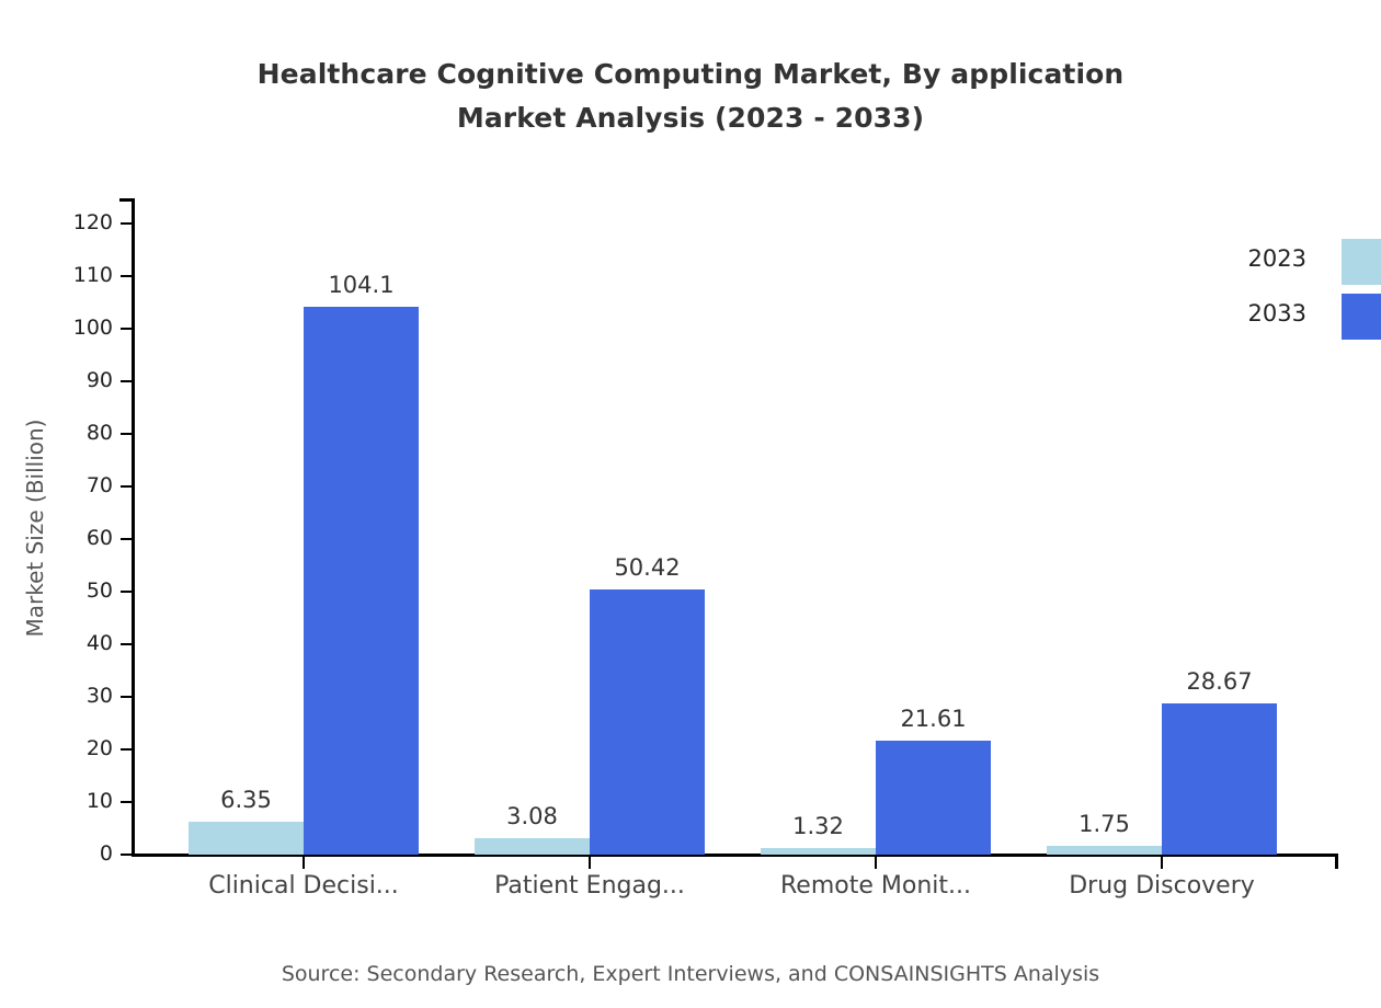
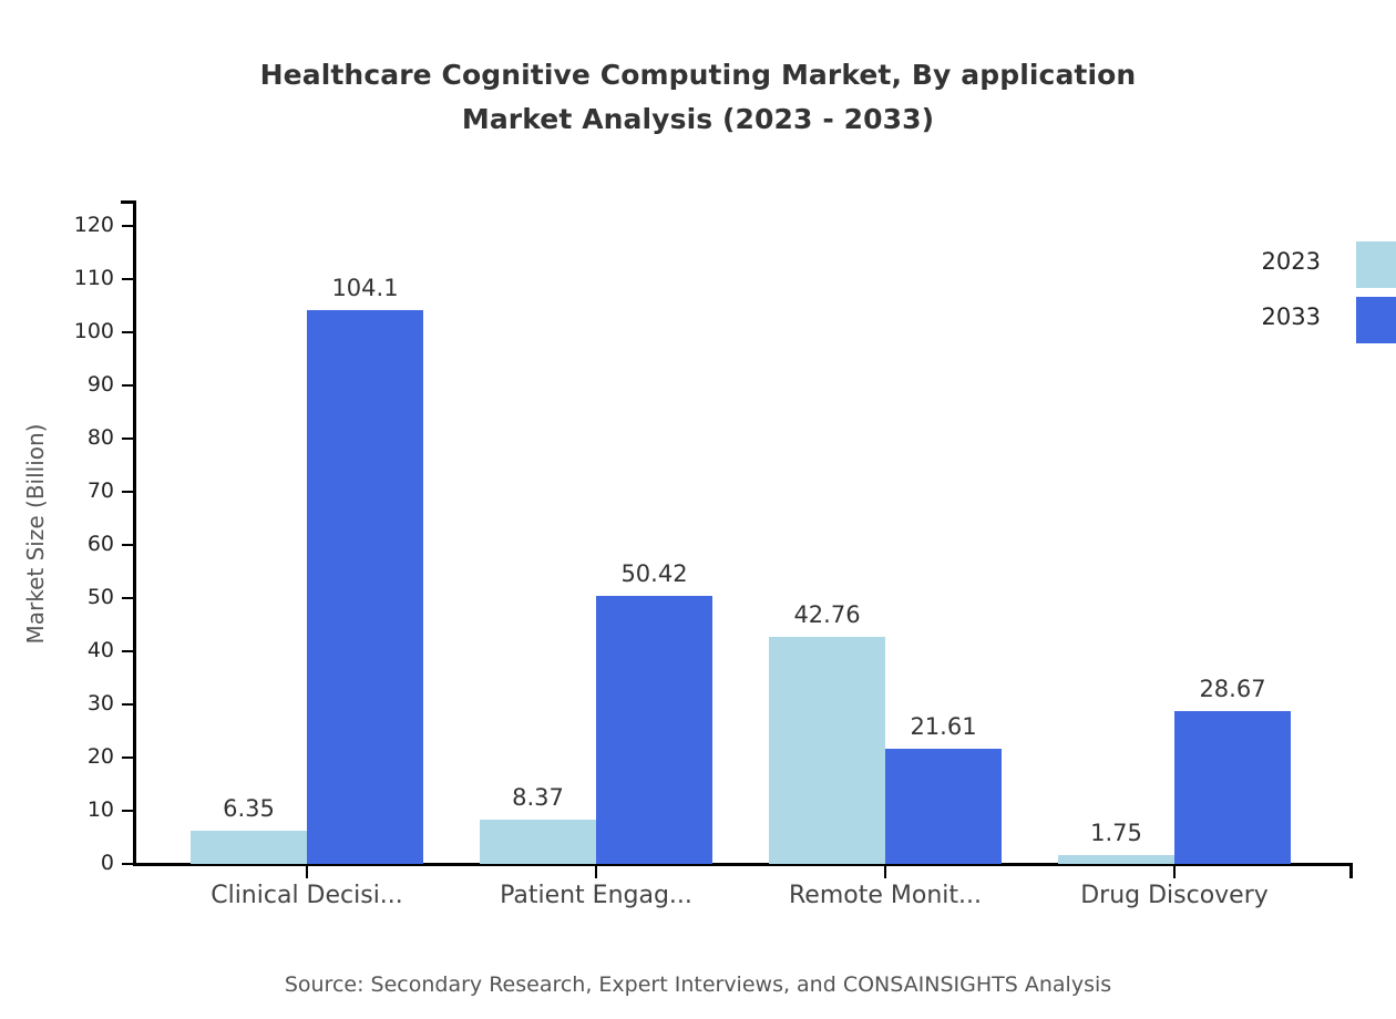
2023/Patient Engag...: 3.08 -> 8.37
2023/Remote Monit...: 1.32 -> 42.76
